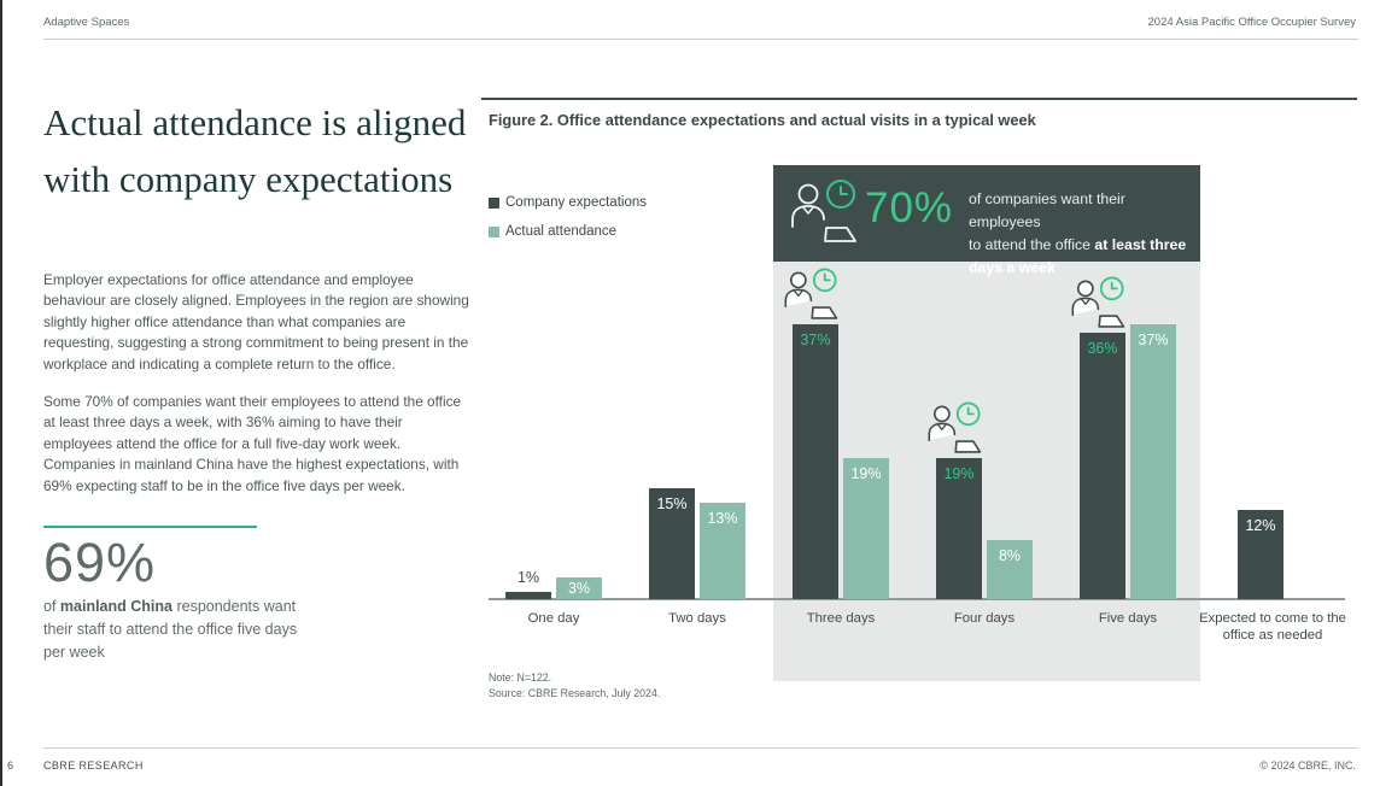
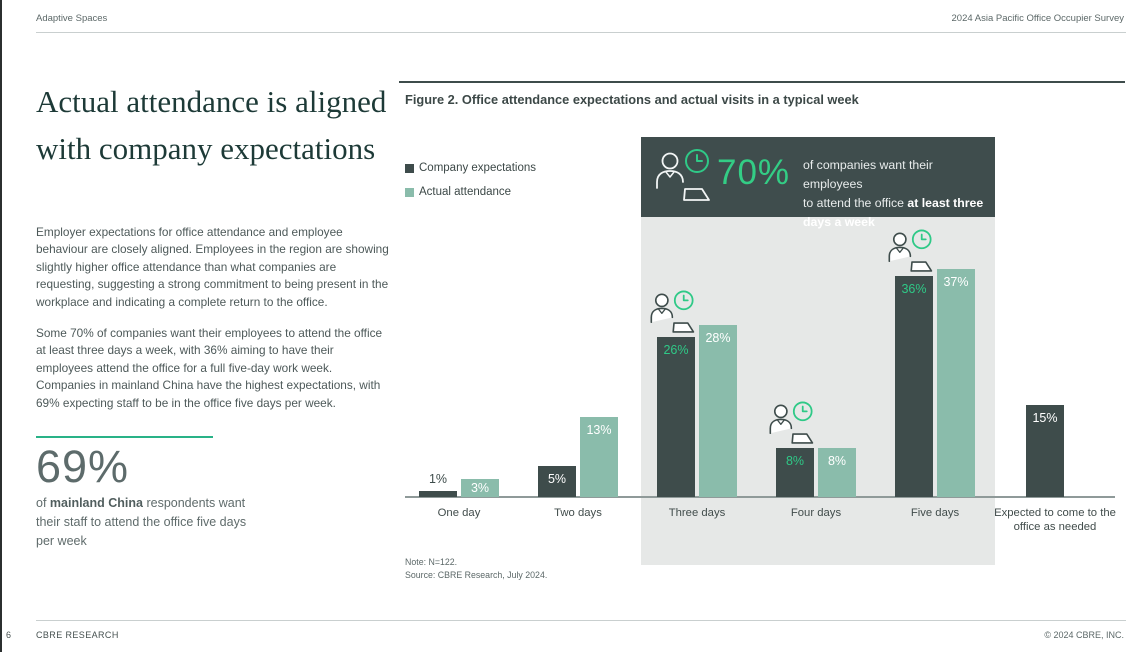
Company expectations/Two days: 15% -> 5%
Company expectations/Three days: 37% -> 26%
Actual attendance/Three days: 19% -> 28%
Company expectations/Four days: 19% -> 8%
Company expectations/Expected to come to the office as needed: 12% -> 15%
